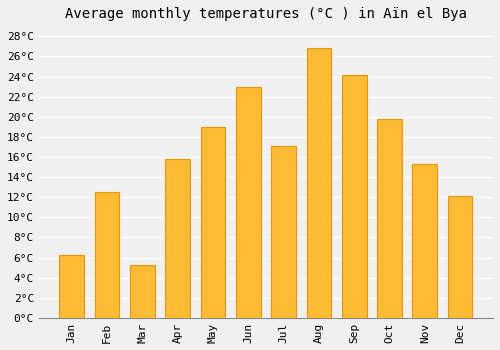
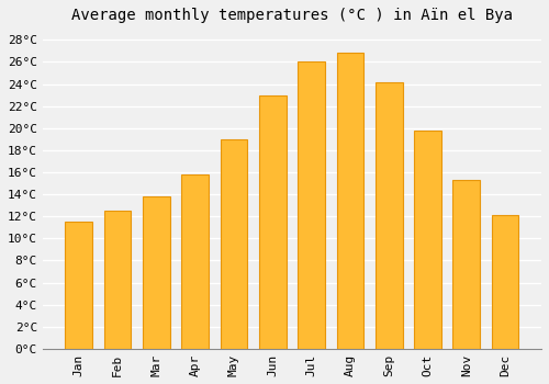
Jan: 6.3°C -> 11.5°C
Mar: 5.3°C -> 13.8°C
Jul: 17.1°C -> 26.0°C
